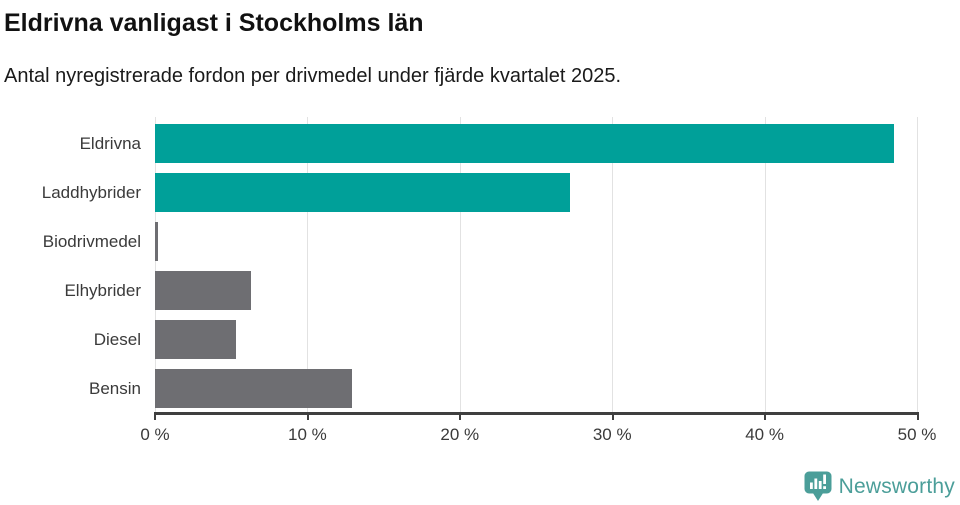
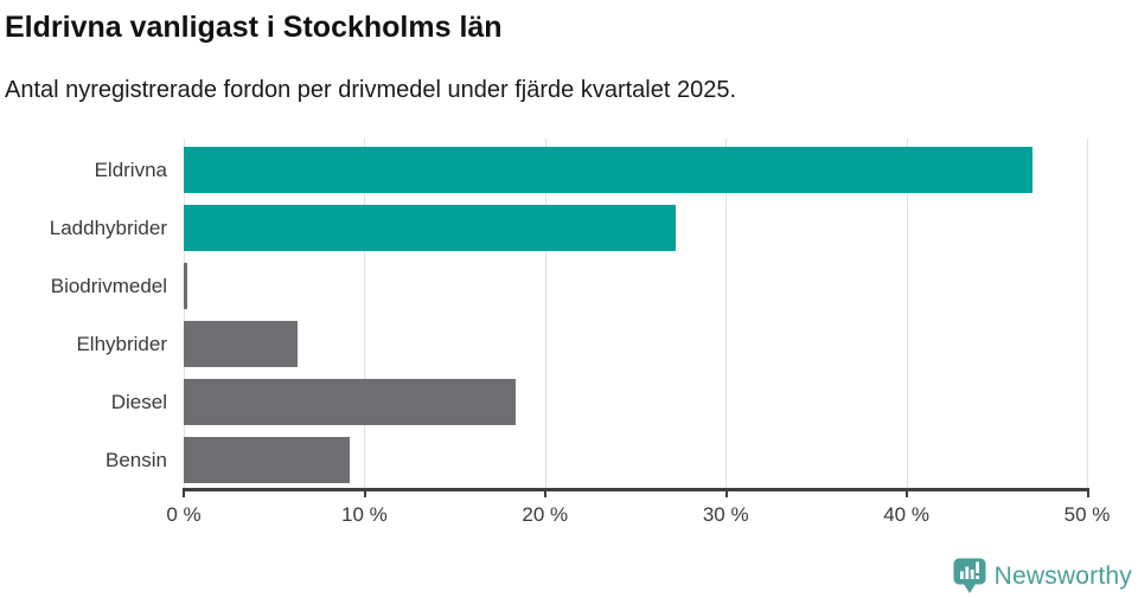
Eldrivna: 48.5% -> 47.0%
Diesel: 5.3% -> 18.4%
Bensin: 12.9% -> 9.2%
